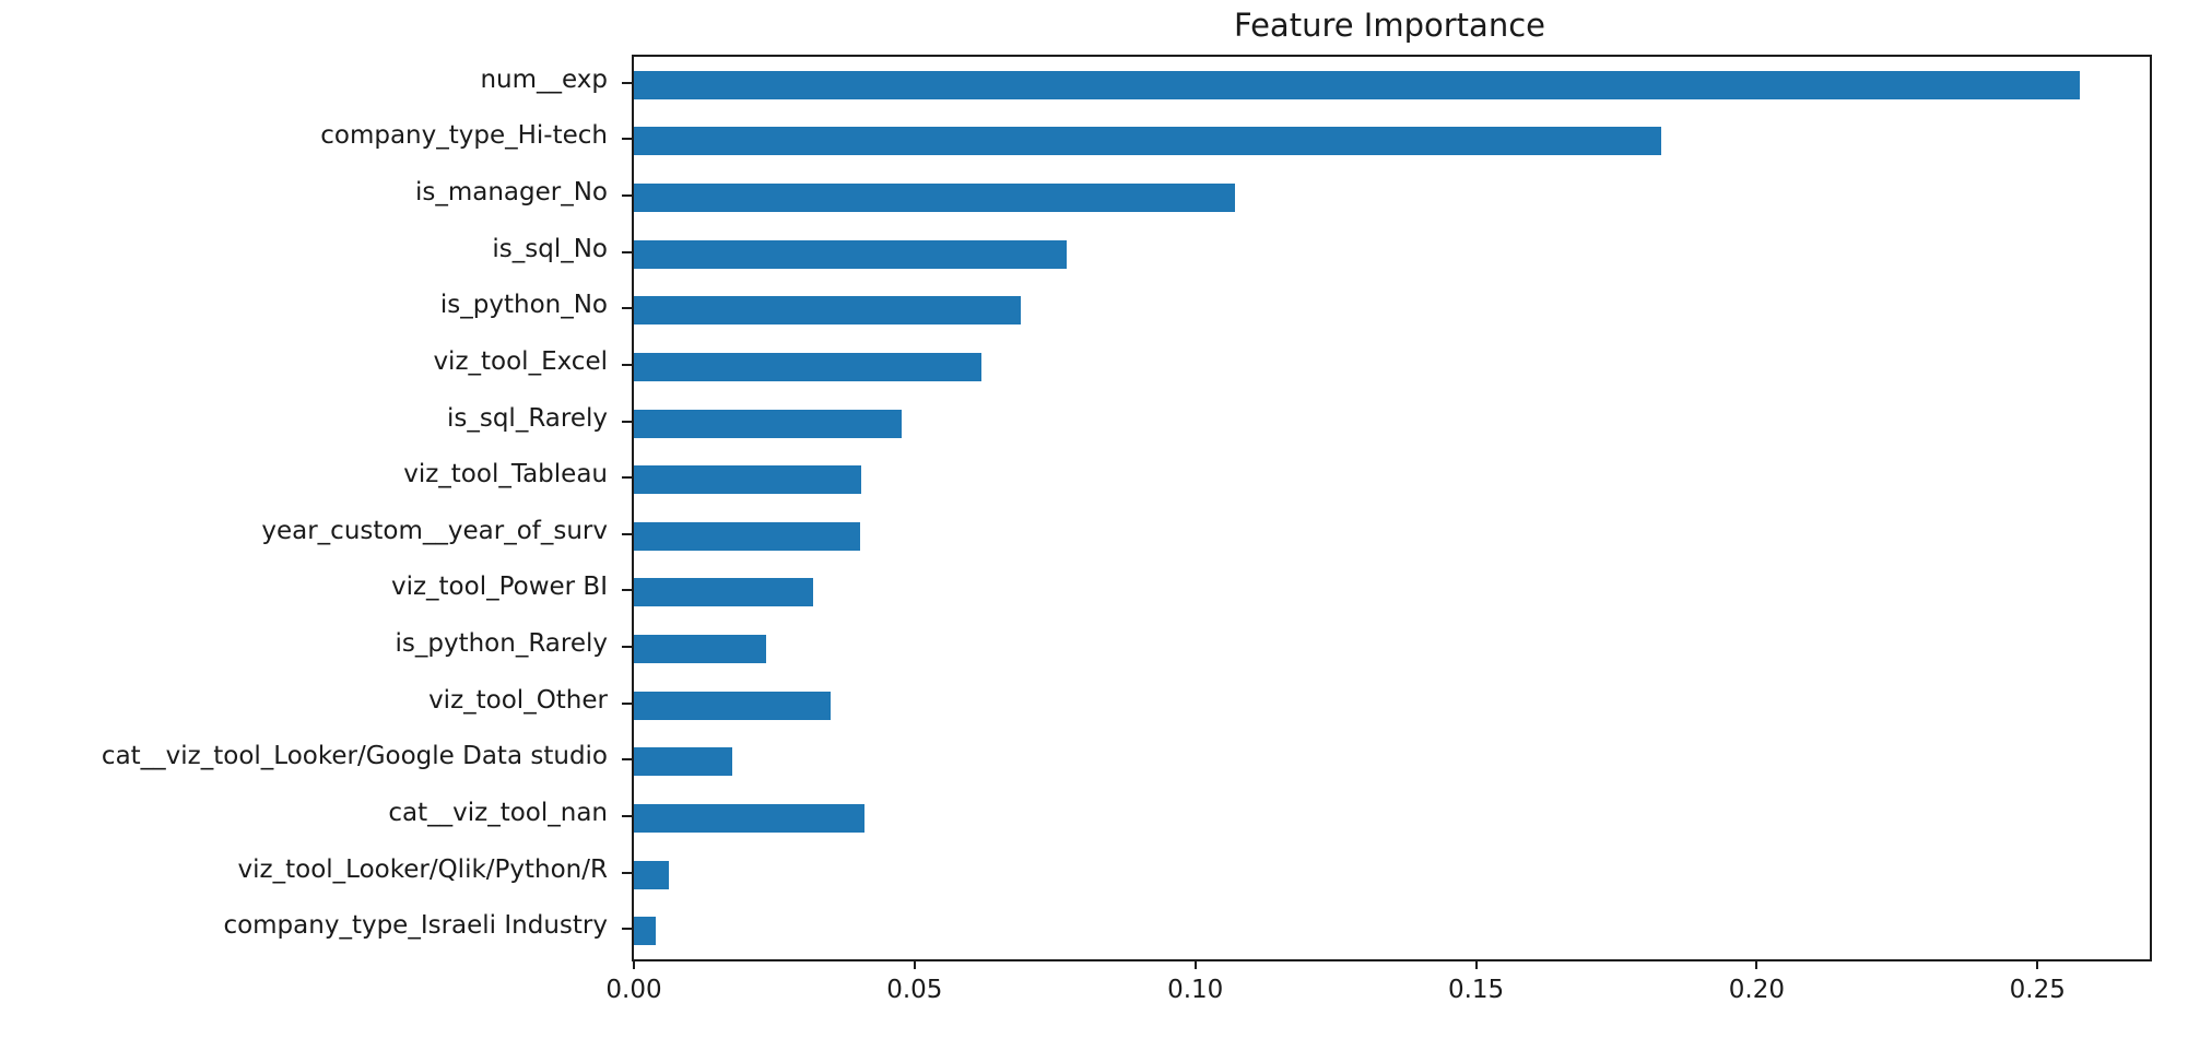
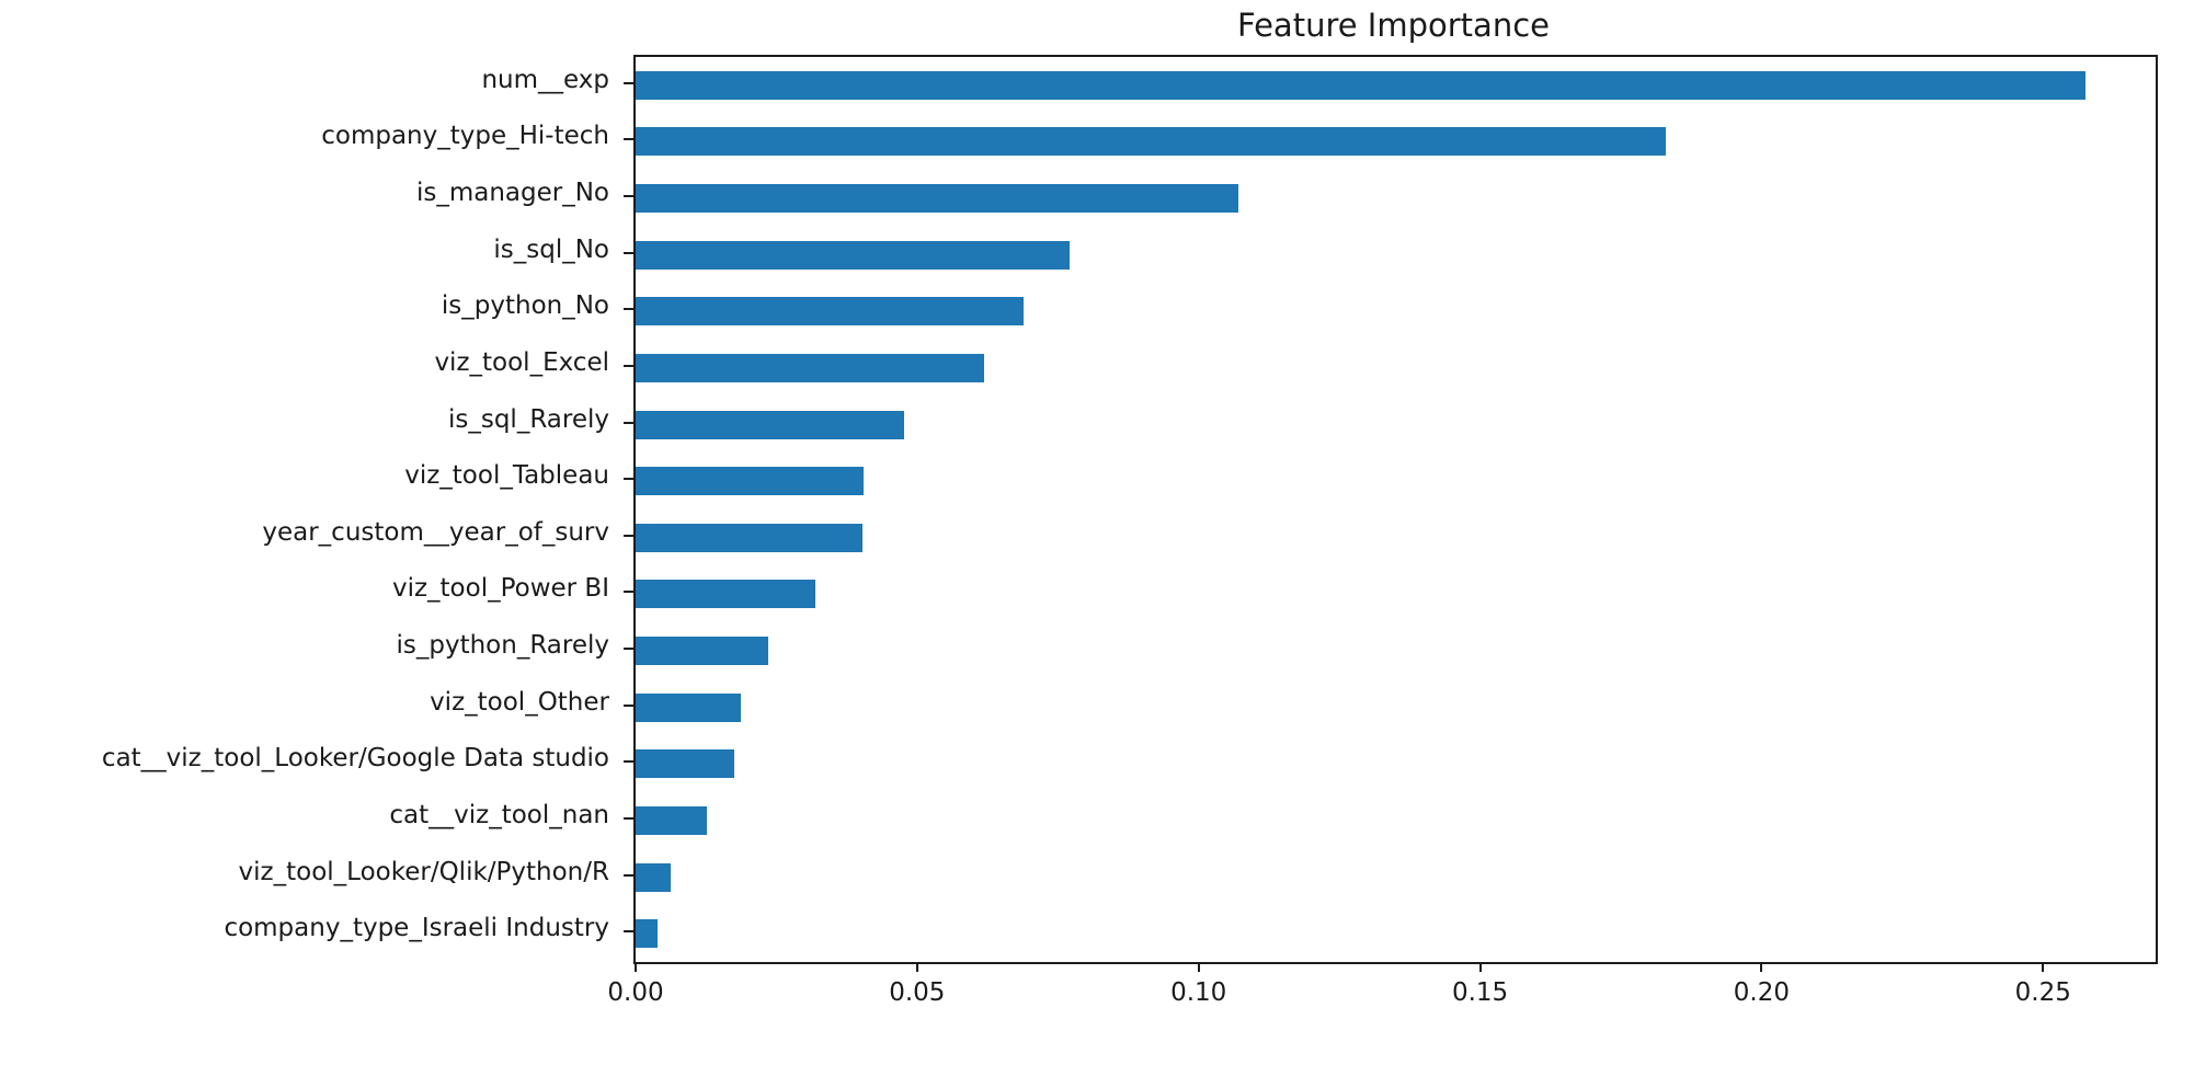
viz_tool_Other: 0.035 -> 0.019
cat__viz_tool_nan: 0.041 -> 0.013
